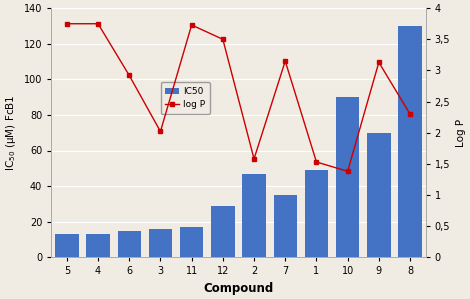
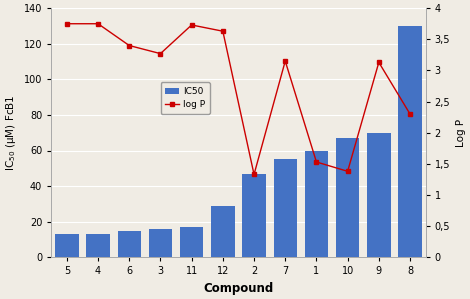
log P/6: 2,92 -> 3,40
log P/3: 2,02 -> 3,27
log P/12: 3,50 -> 3,63
log P/2: 1,58 -> 1,33
IC50/7: 35 -> 55
IC50/1: 49 -> 60
IC50/10: 90 -> 67
